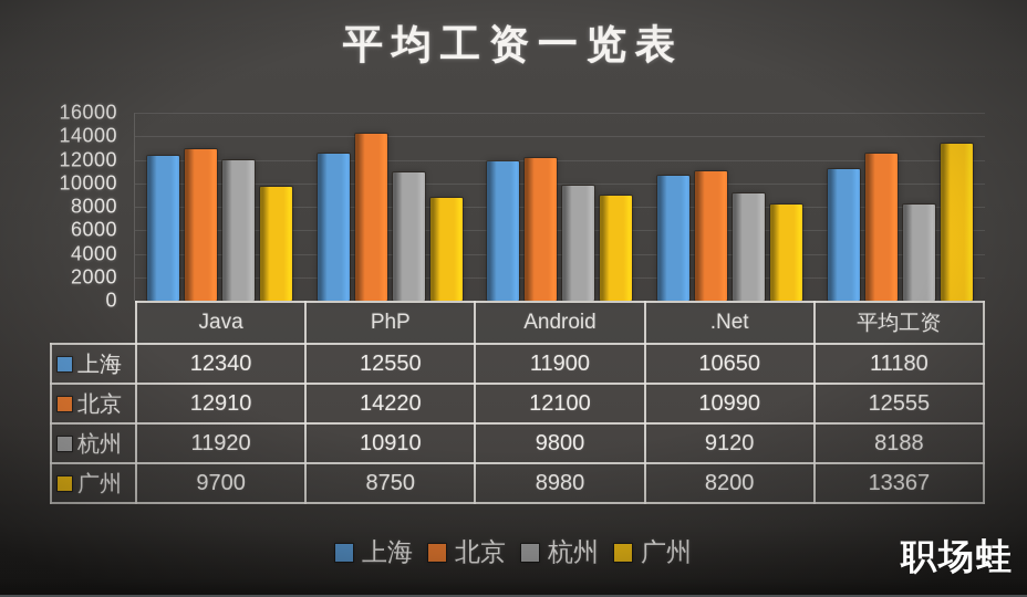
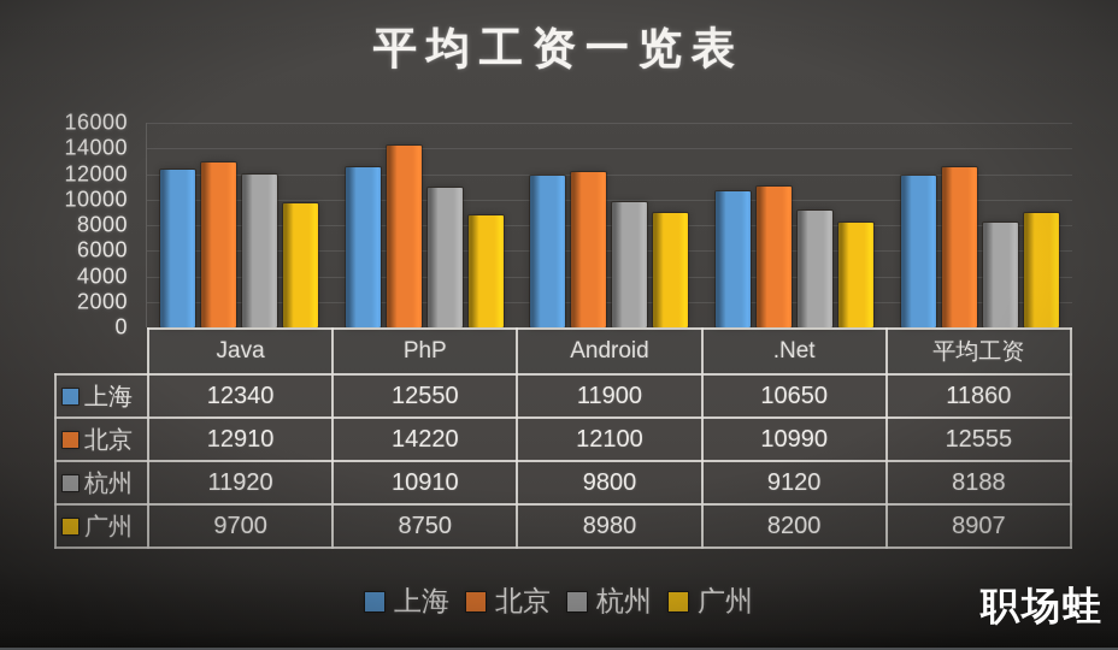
上海/平均工资: 11180 -> 11860
广州/平均工资: 13367 -> 8907
